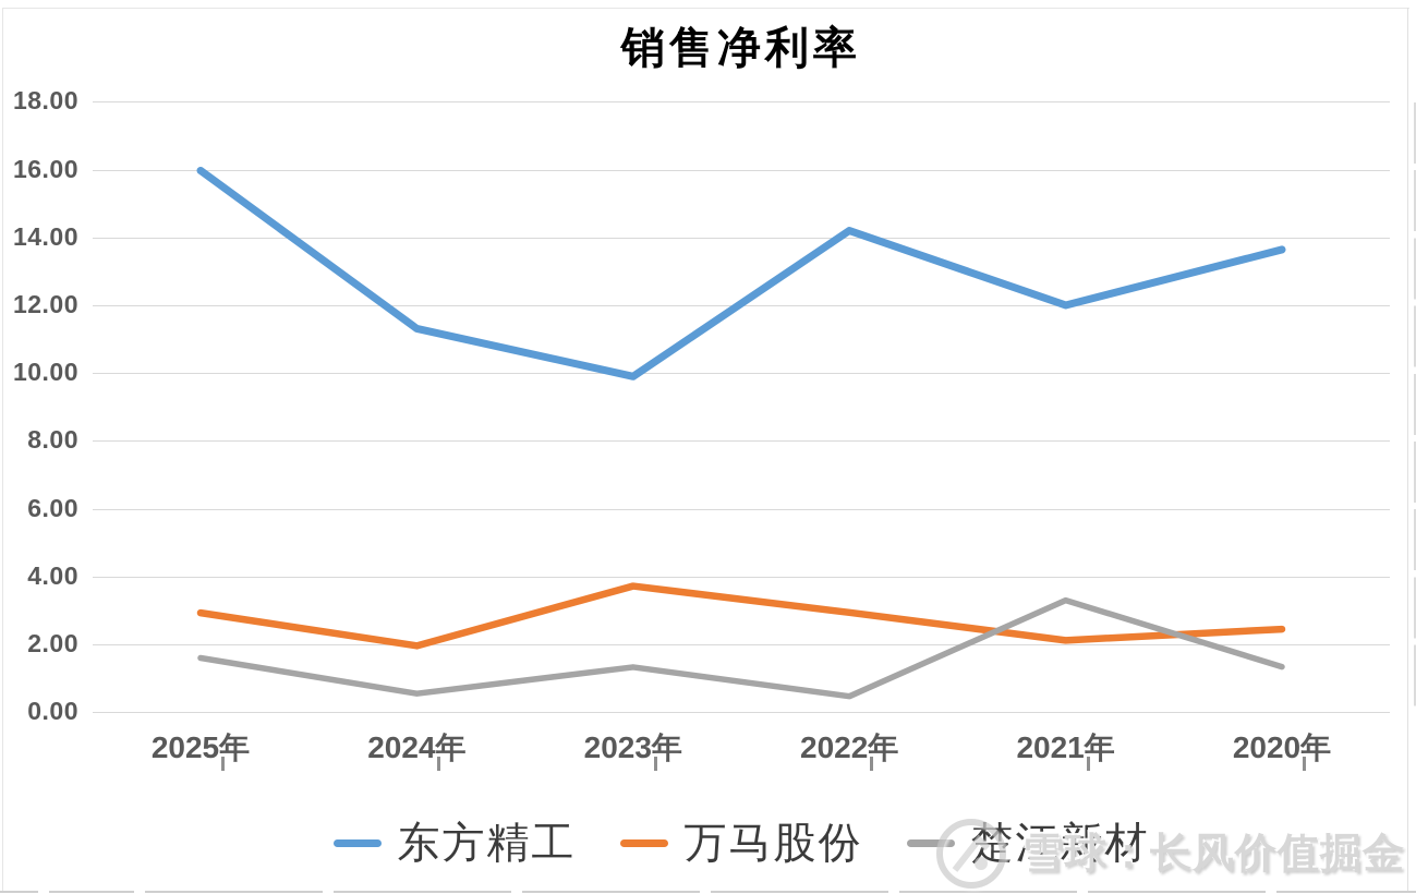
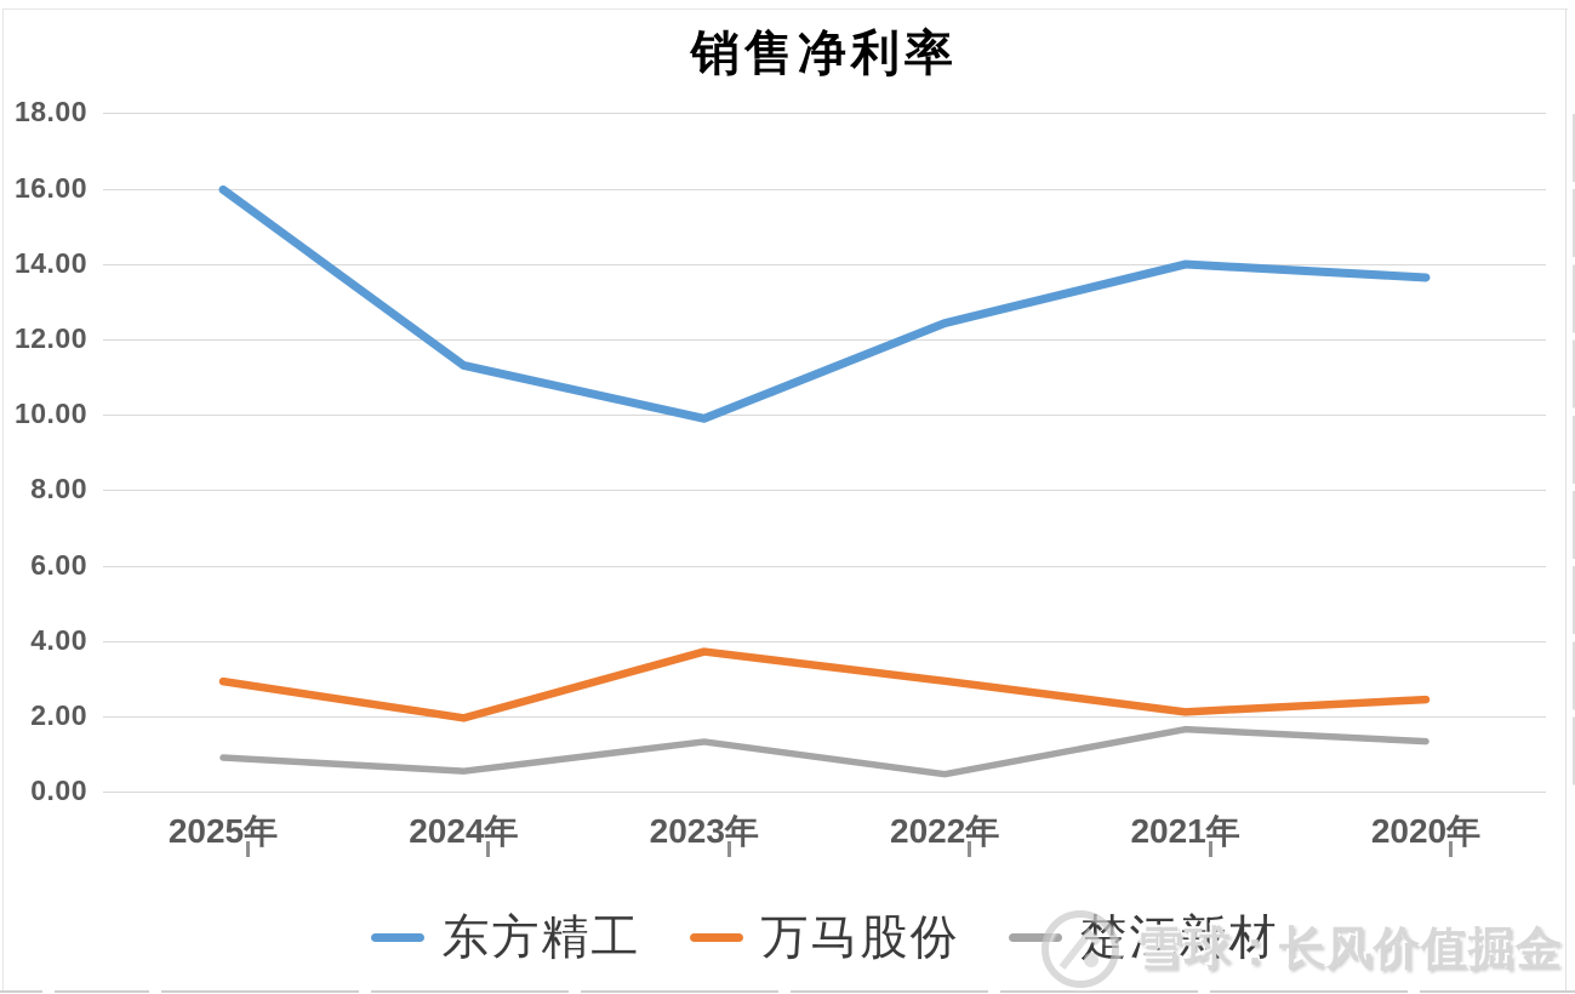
楚江新材/2025年: 1.6 -> 0.9
东方精工/2022年: 14.2 -> 12.4
东方精工/2021年: 12.0 -> 14.0
楚江新材/2021年: 3.3 -> 1.7
